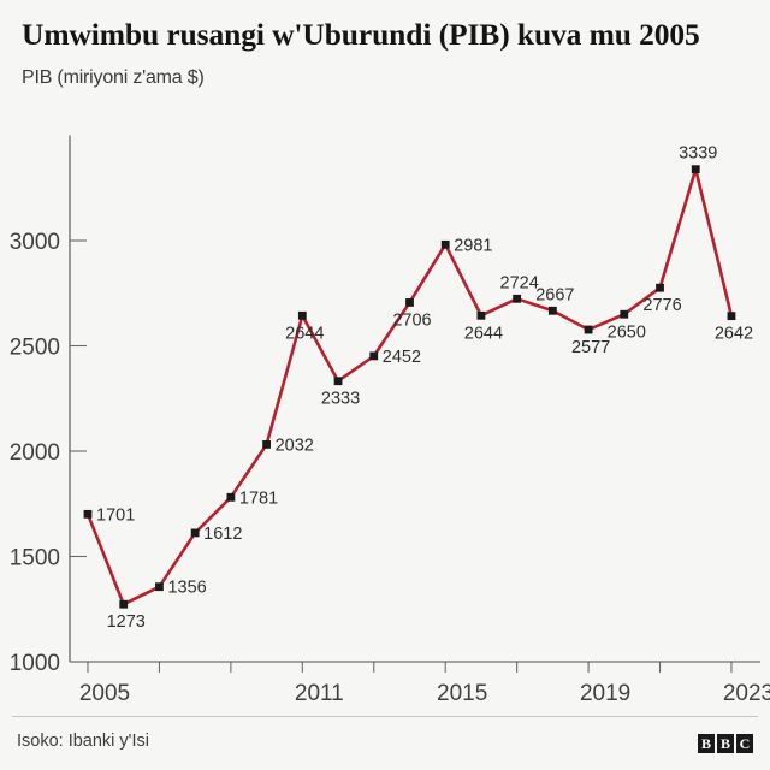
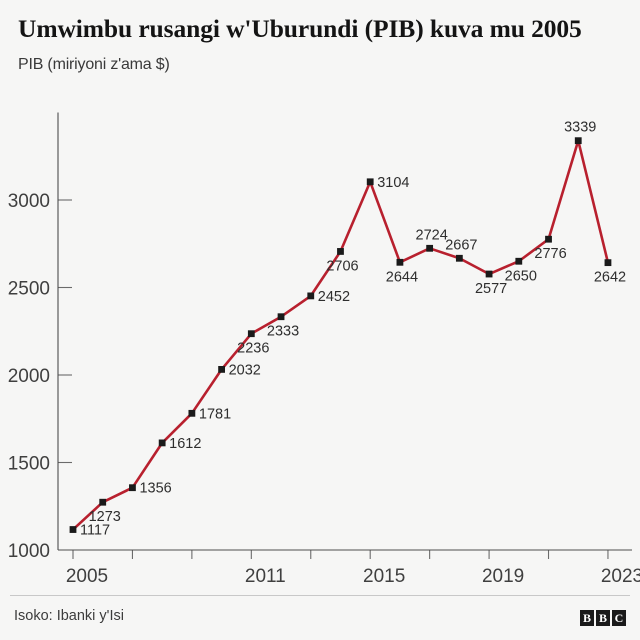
2005: 1701 -> 1117
2011: 2644 -> 2236
2015: 2981 -> 3104
